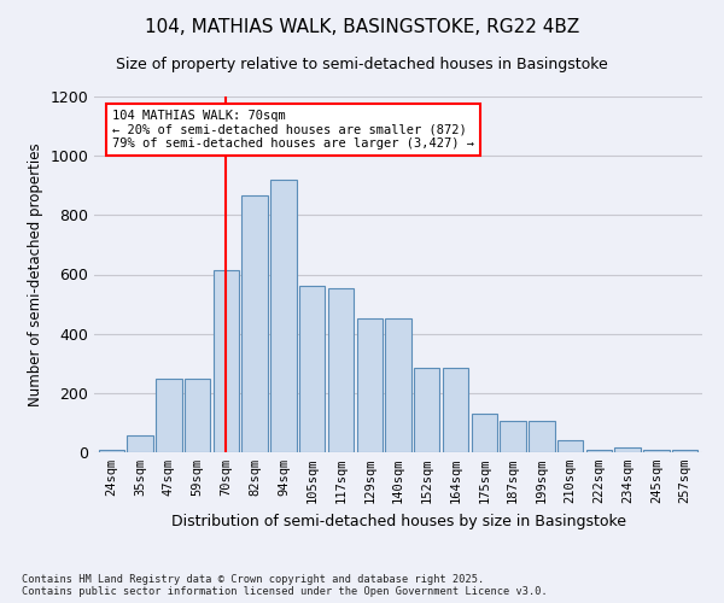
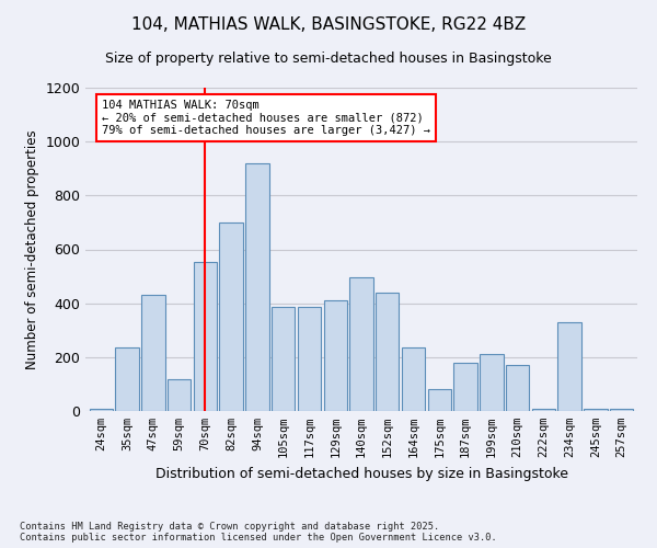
35sqm: 55 -> 235
47sqm: 250 -> 430
59sqm: 250 -> 120
70sqm: 615 -> 555
82sqm: 865 -> 700
105sqm: 560 -> 385
117sqm: 555 -> 385
129sqm: 450 -> 410
140sqm: 450 -> 495
152sqm: 285 -> 440
164sqm: 285 -> 235
175sqm: 130 -> 80
187sqm: 105 -> 180
199sqm: 105 -> 210
210sqm: 40 -> 170
234sqm: 15 -> 330
